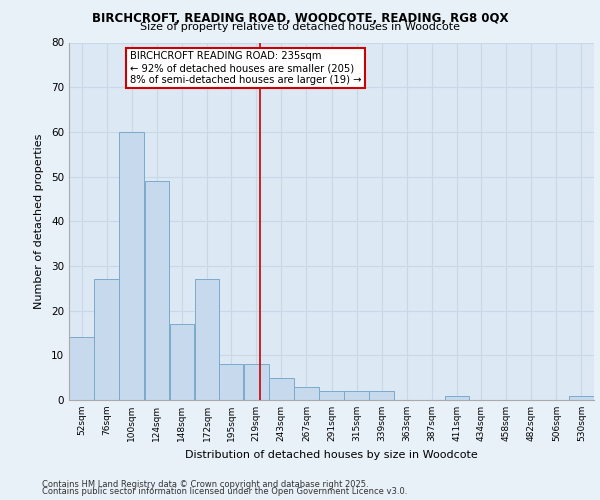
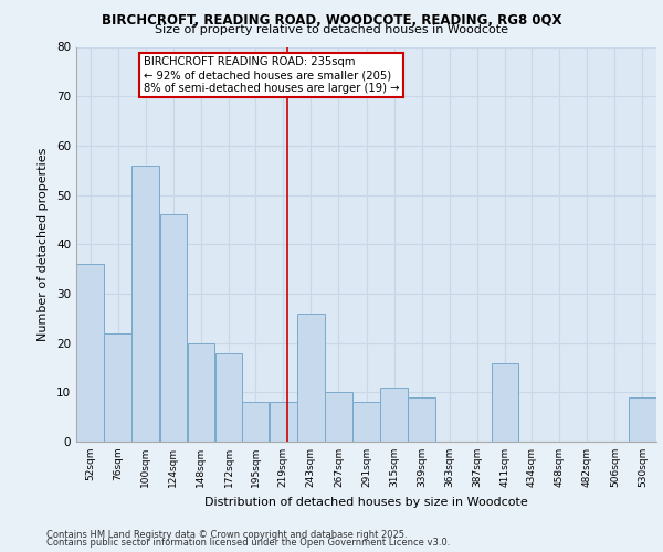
52sqm: 14 -> 36
76sqm: 27 -> 22
100sqm: 60 -> 56
124sqm: 49 -> 46
148sqm: 17 -> 20
172sqm: 27 -> 18
243sqm: 5 -> 26
267sqm: 3 -> 10
291sqm: 2 -> 8
315sqm: 2 -> 11
339sqm: 2 -> 9
411sqm: 1 -> 16
530sqm: 1 -> 9
